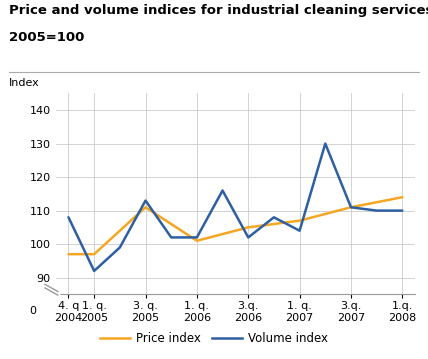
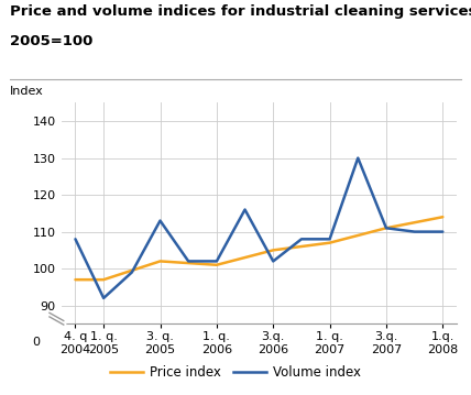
Price index/3. q. 2005: 111 -> 102
Volume index/1. q. 2007: 104 -> 108
